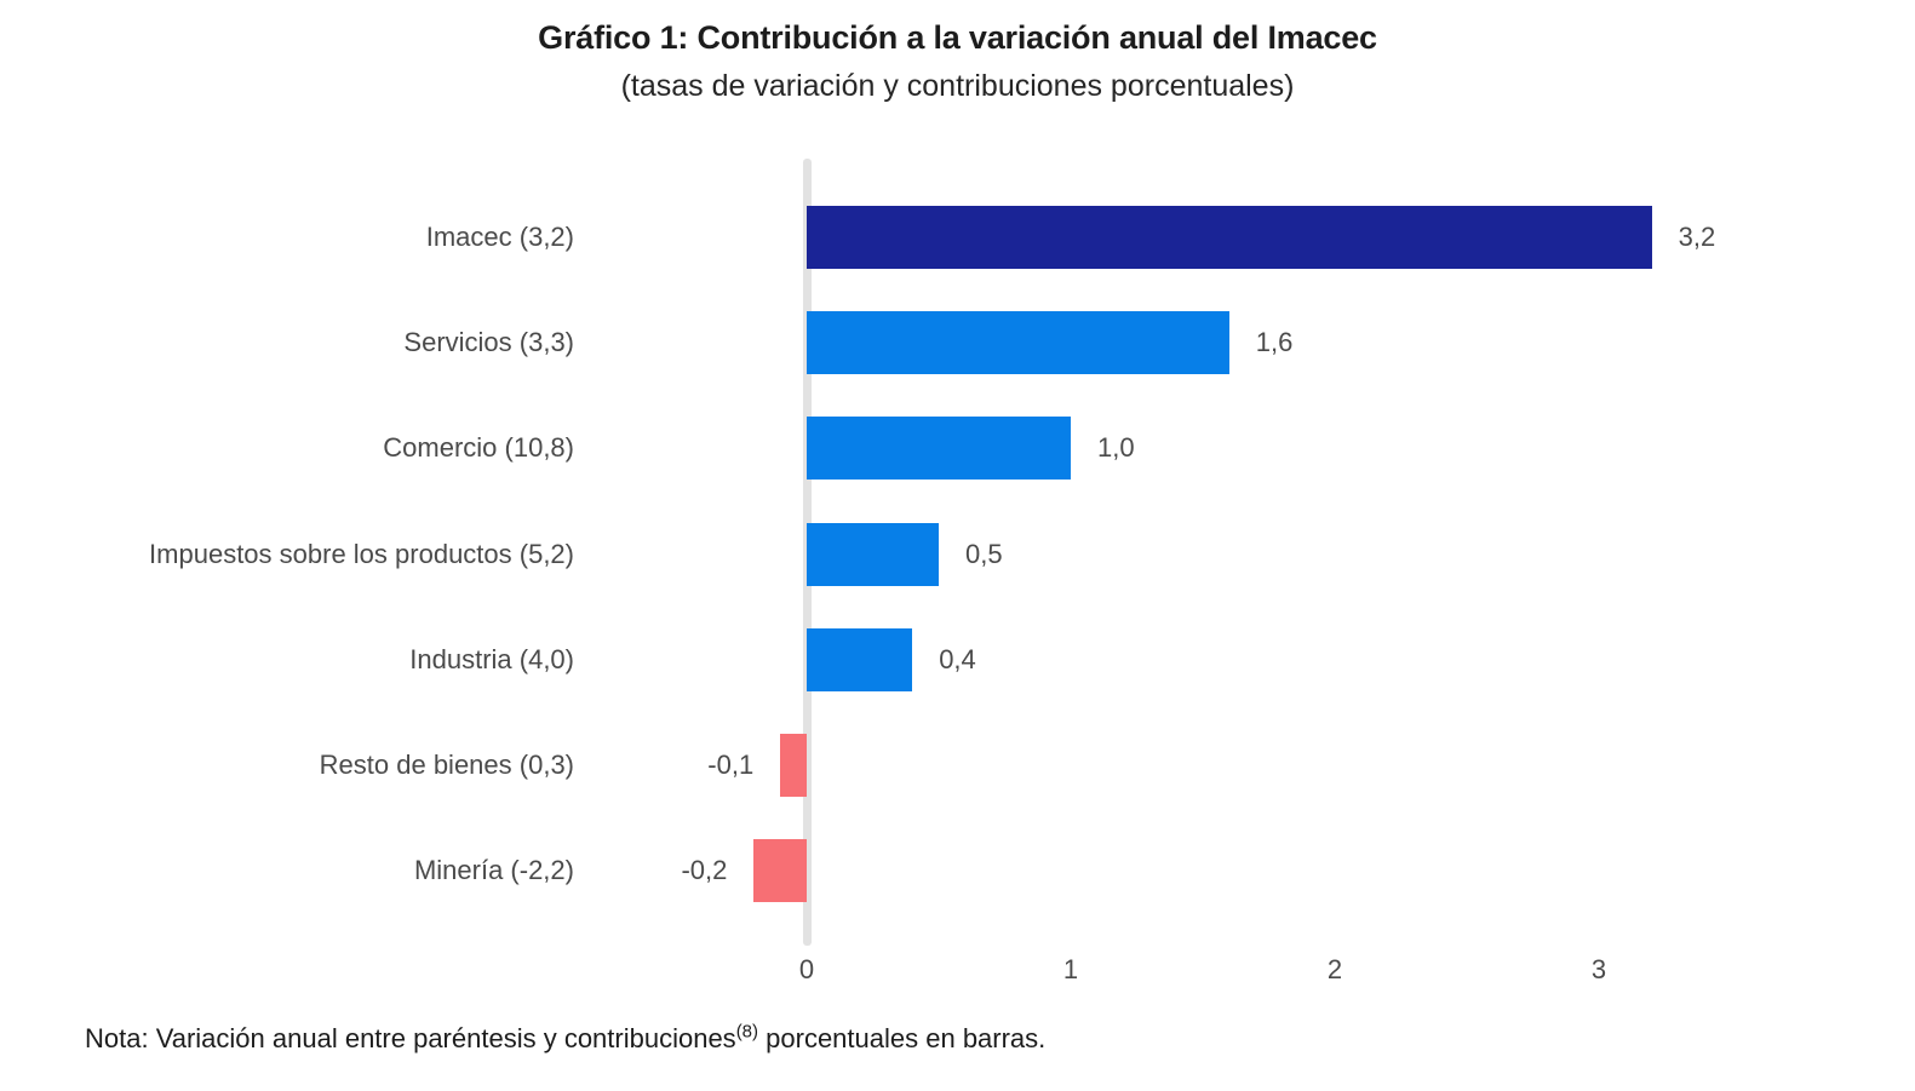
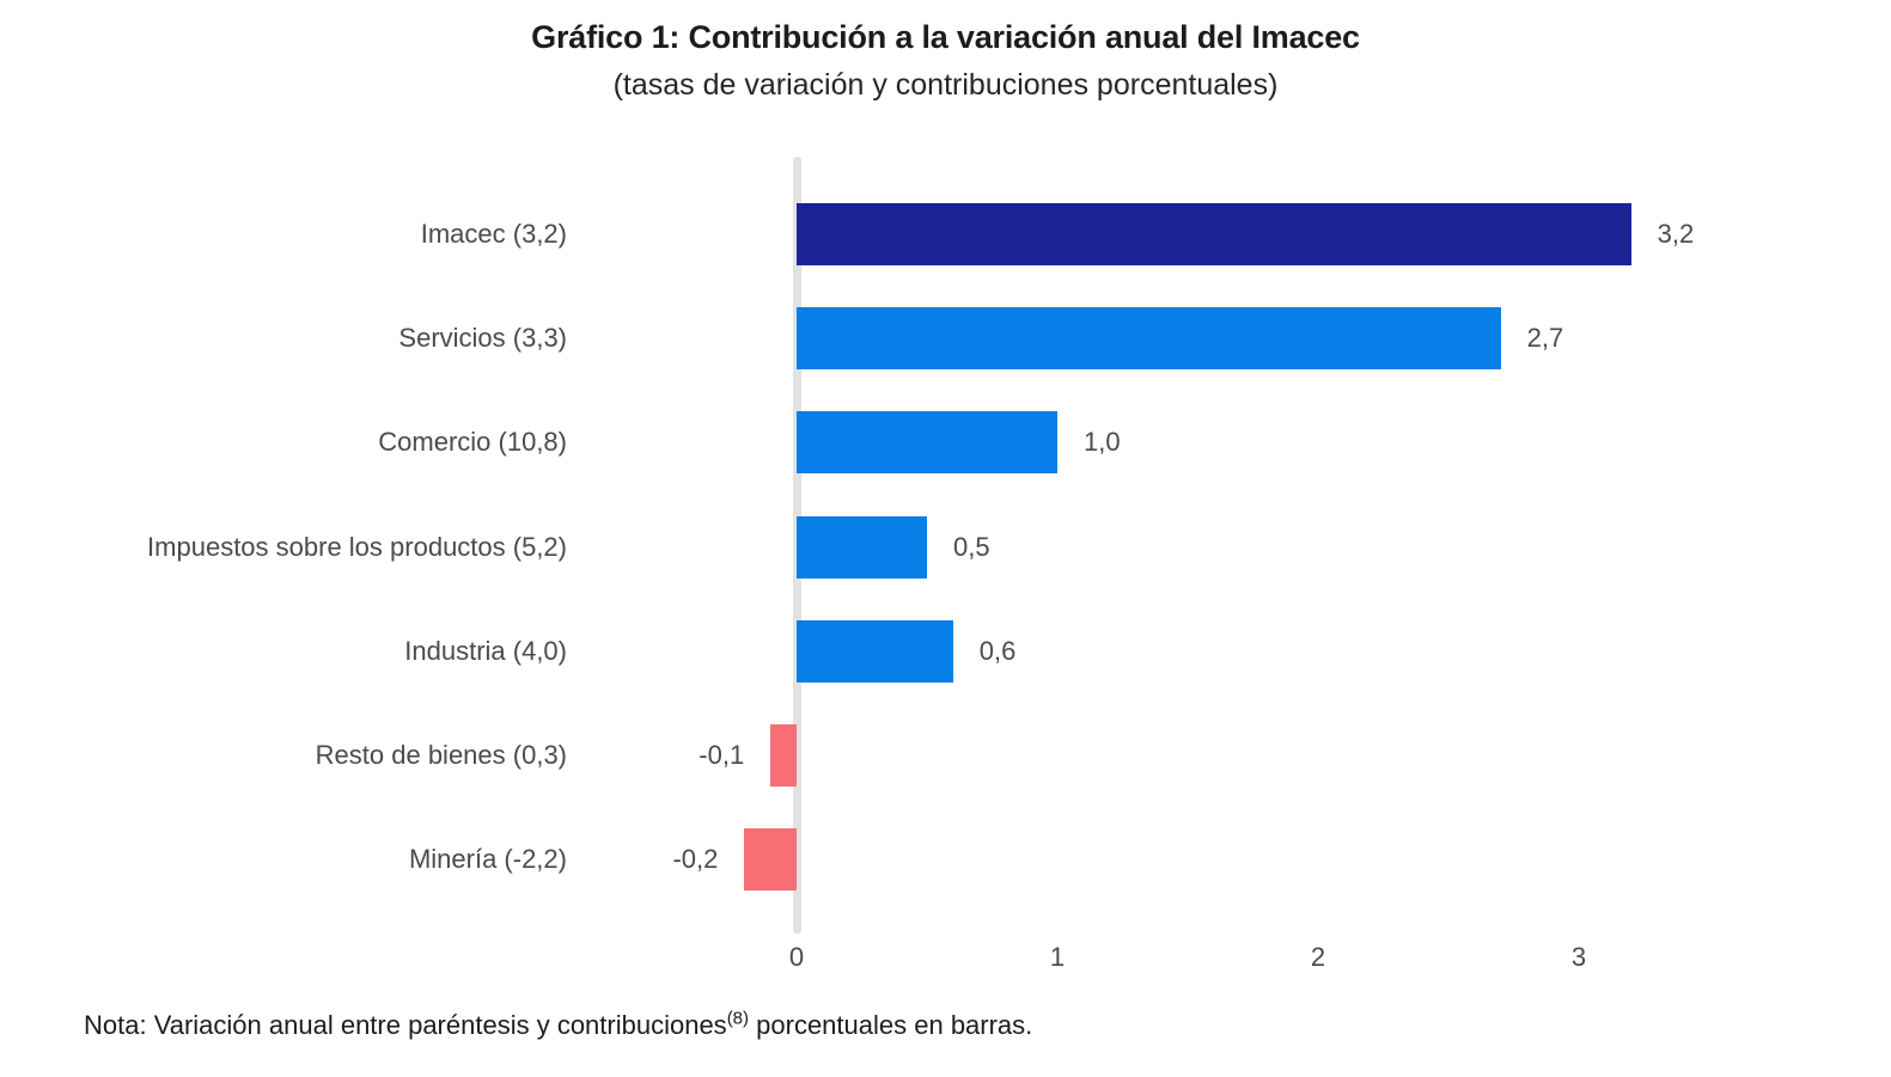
Servicios (3,3): 1,6 -> 2,7
Industria (4,0): 0,4 -> 0,6
